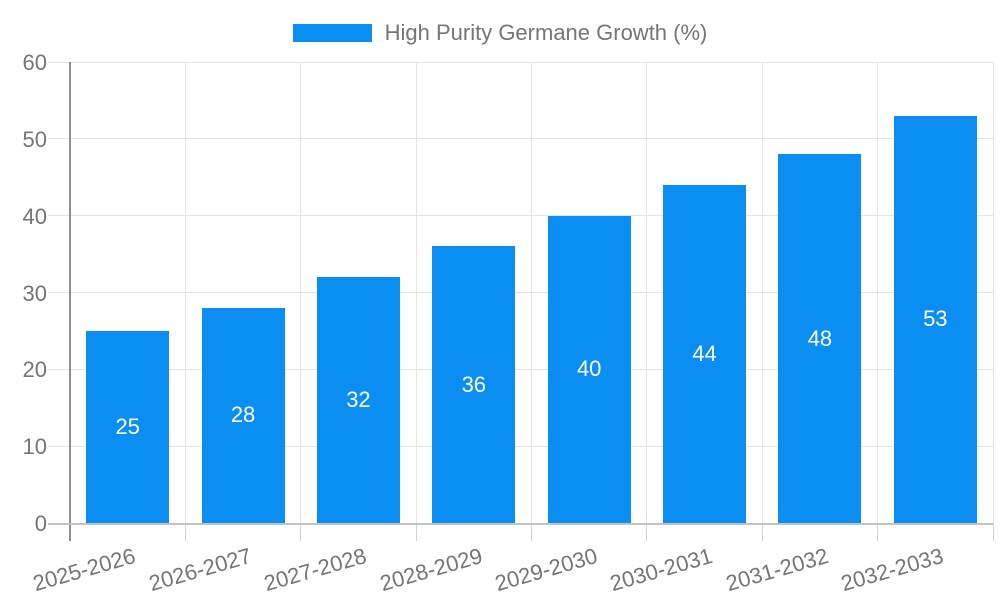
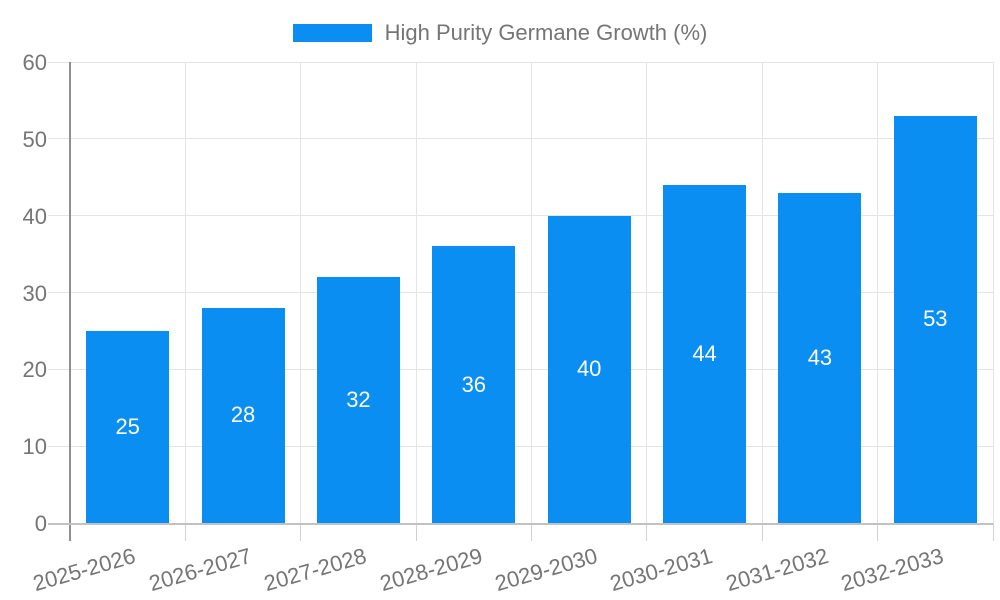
2031-2032: 48 -> 43
